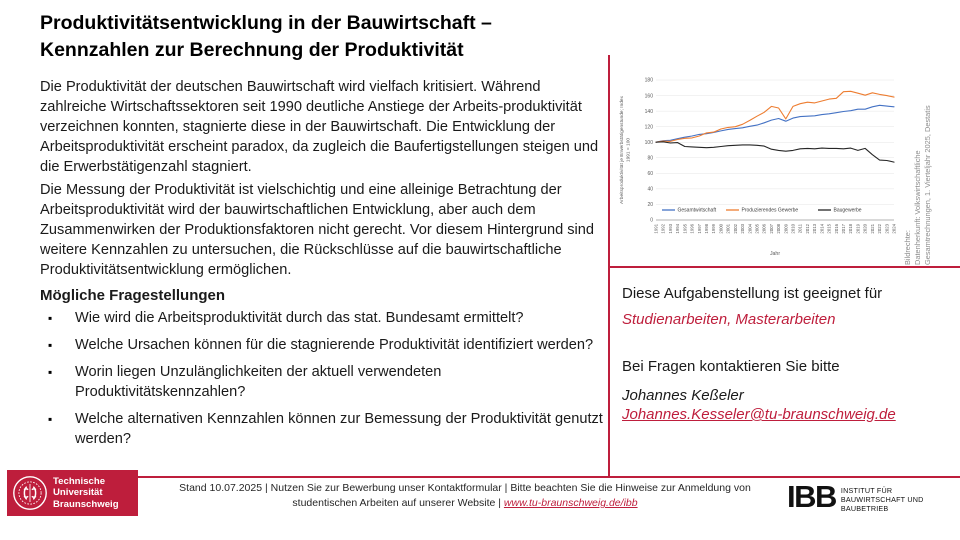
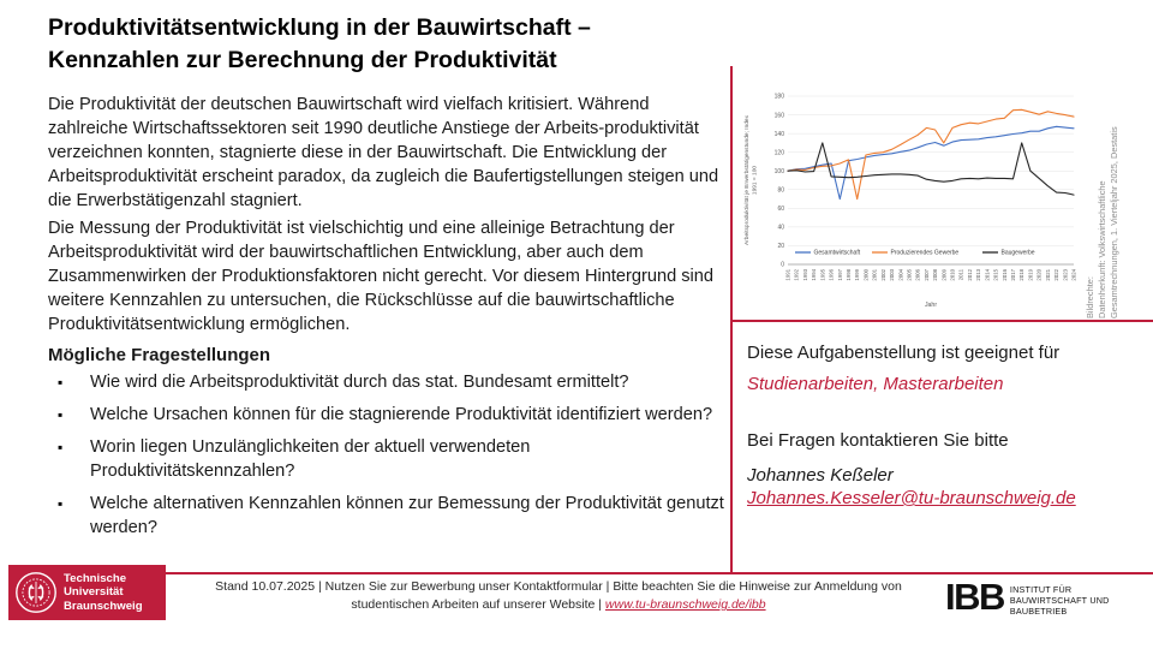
Baugewerbe/1995: 90 -> 130
Gesamtwirtschaft/1997: 110 -> 70
Produzierendes Gewerbe/1999: 110 -> 70
Baugewerbe/2018: 90 -> 130
Baugewerbe/2019: 90 -> 100
